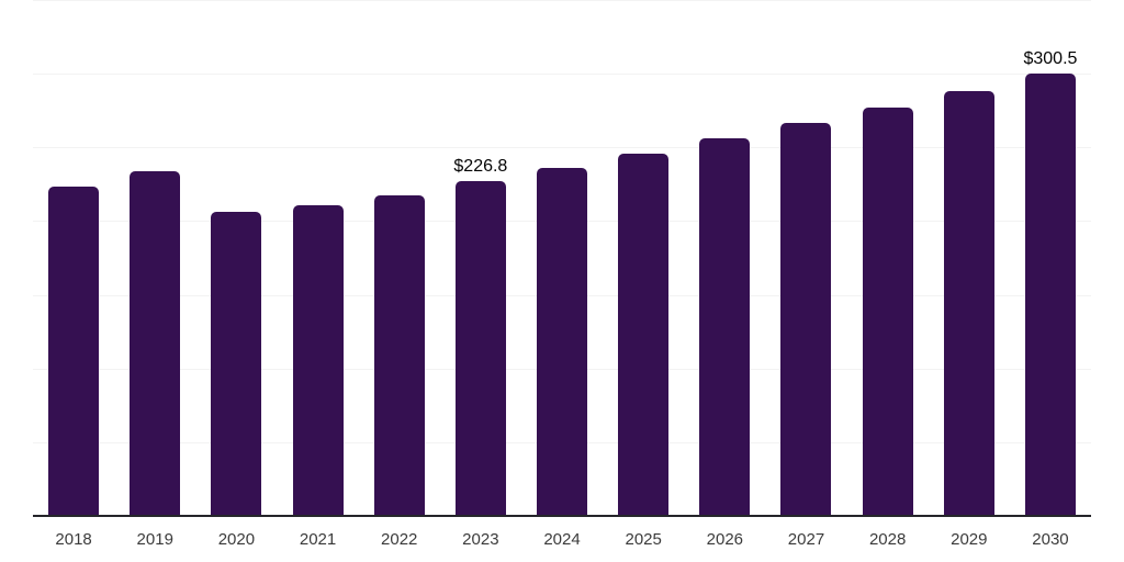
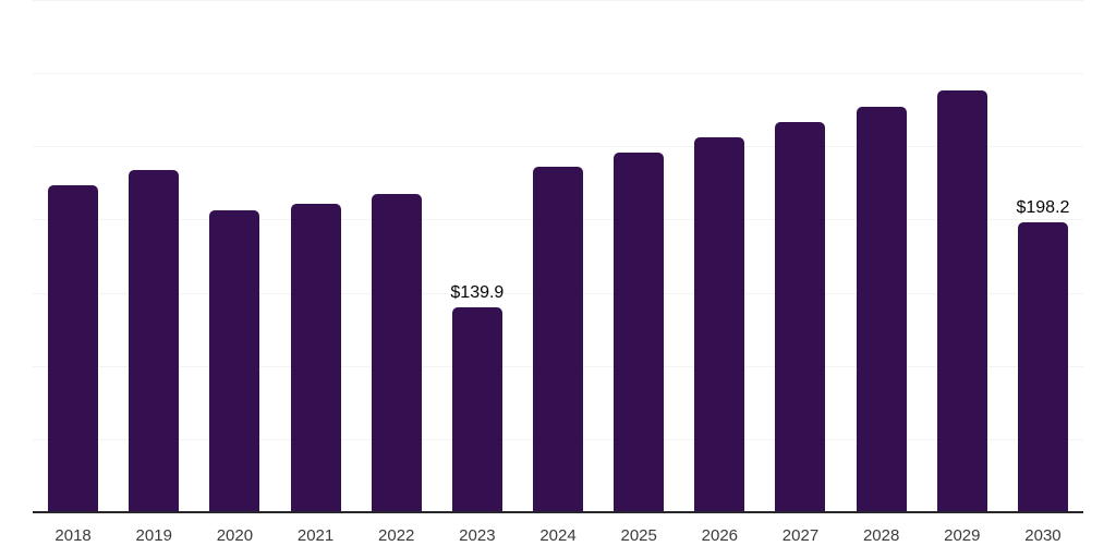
2023: $226.8 -> $139.9
2030: $300.5 -> $198.2
